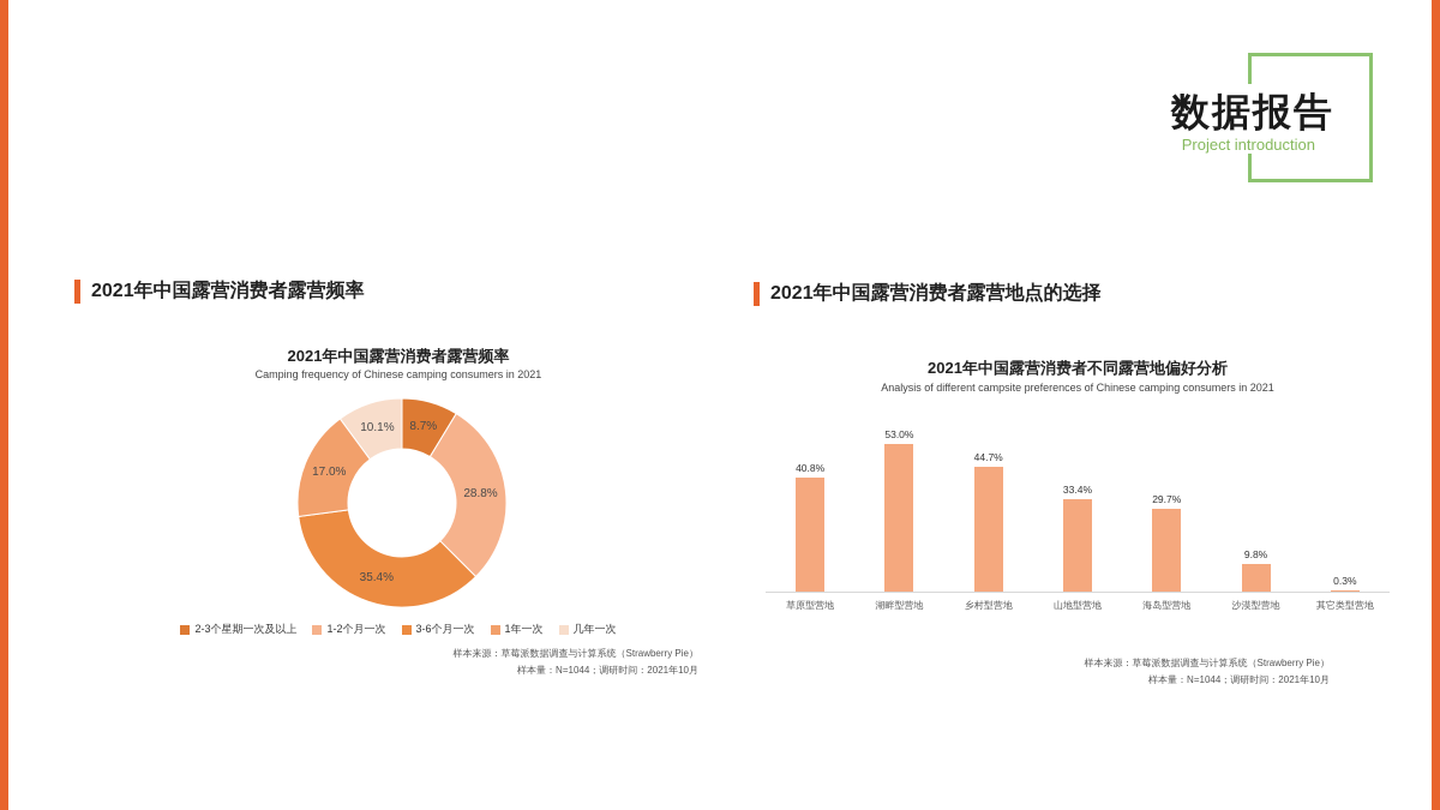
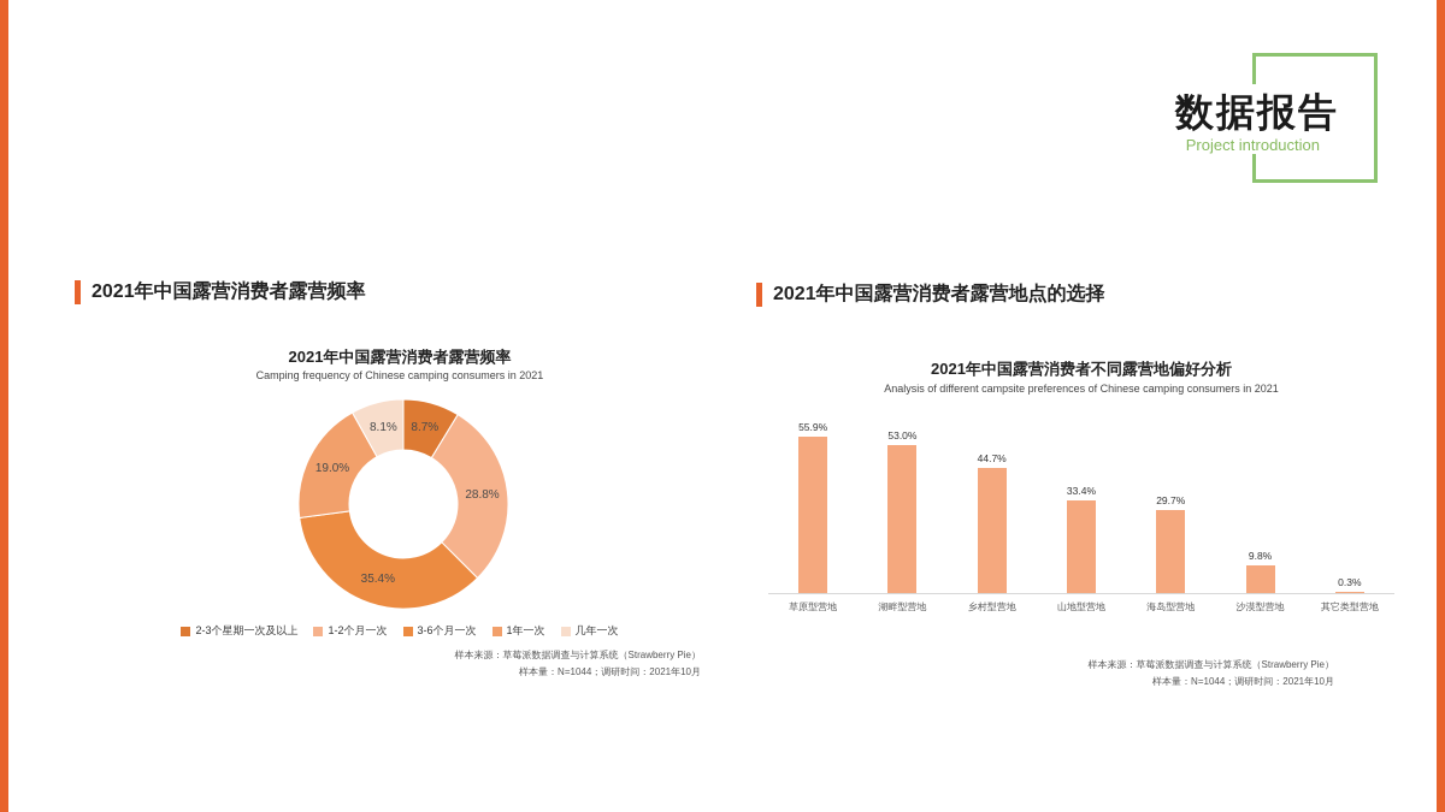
2021年中国露营消费者露营频率/1年一次: 17.0% -> 19.0%
2021年中国露营消费者露营频率/几年一次: 10.1% -> 8.1%
2021年中国露营消费者不同露营地偏好分析/草原型营地: 40.8% -> 55.9%
